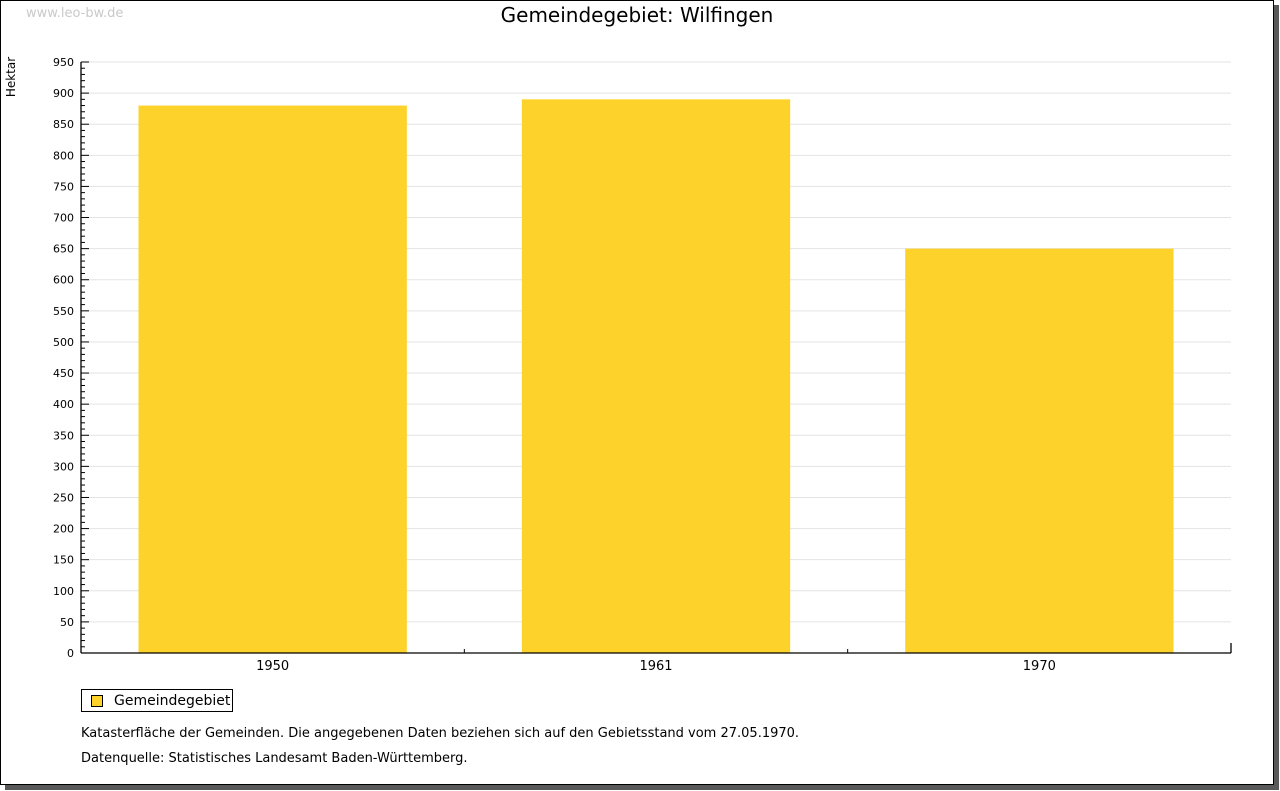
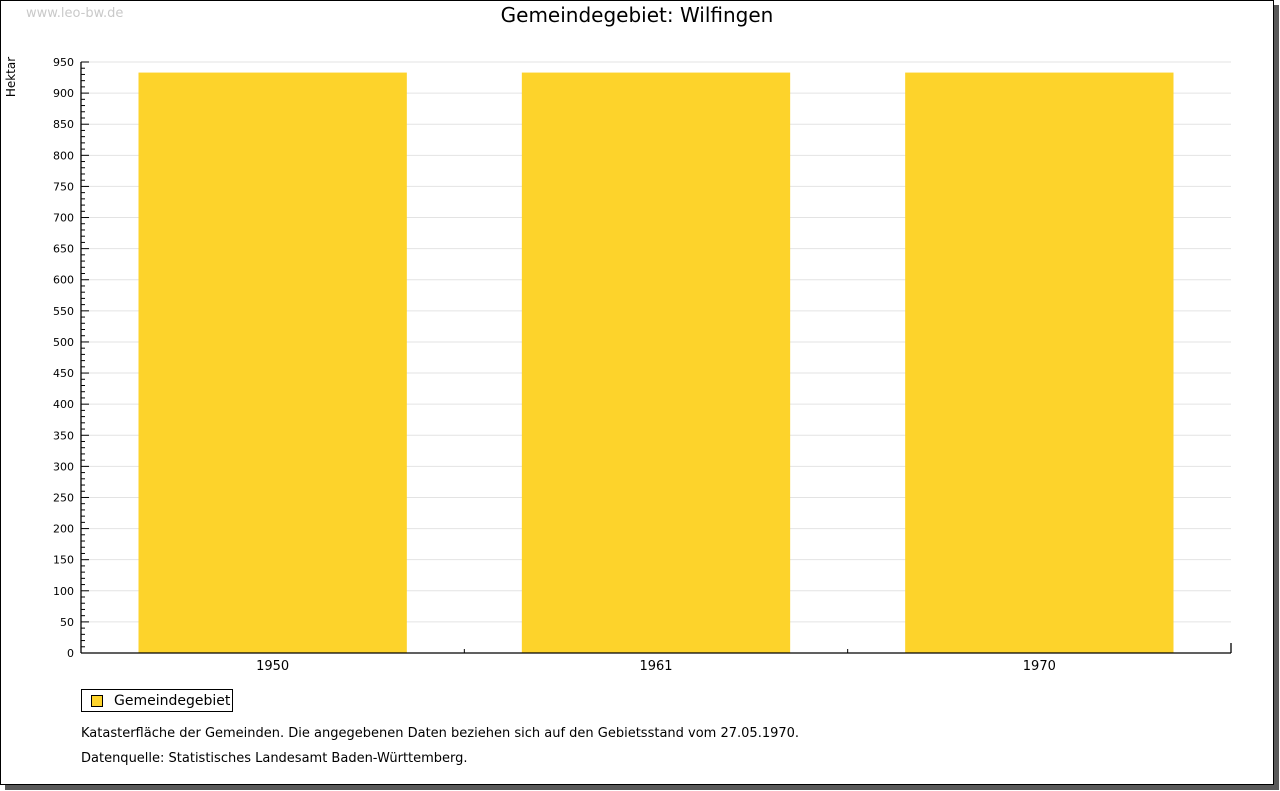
1950: 880 -> 930
1961: 890 -> 930
1970: 650 -> 930
